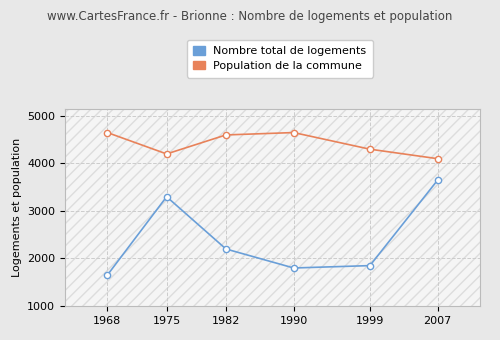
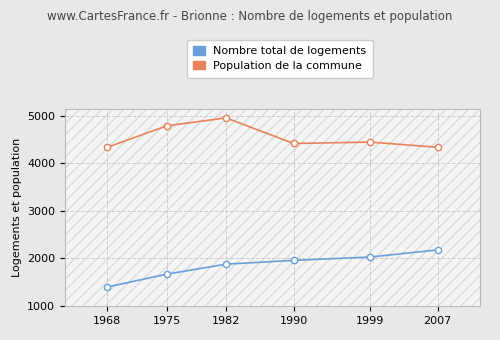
Nombre total de logements/1968: 1650 -> 1400
Population de la commune/1968: 4650 -> 4340
Nombre total de logements/1975: 3300 -> 1670
Population de la commune/1975: 4200 -> 4790
Nombre total de logements/1982: 2200 -> 1880
Population de la commune/1982: 4600 -> 4960
Nombre total de logements/1990: 1800 -> 1960
Population de la commune/1990: 4650 -> 4420
Nombre total de logements/1999: 1850 -> 2030
Population de la commune/1999: 4300 -> 4450
Nombre total de logements/2007: 3650 -> 2180
Population de la commune/2007: 4100 -> 4340
